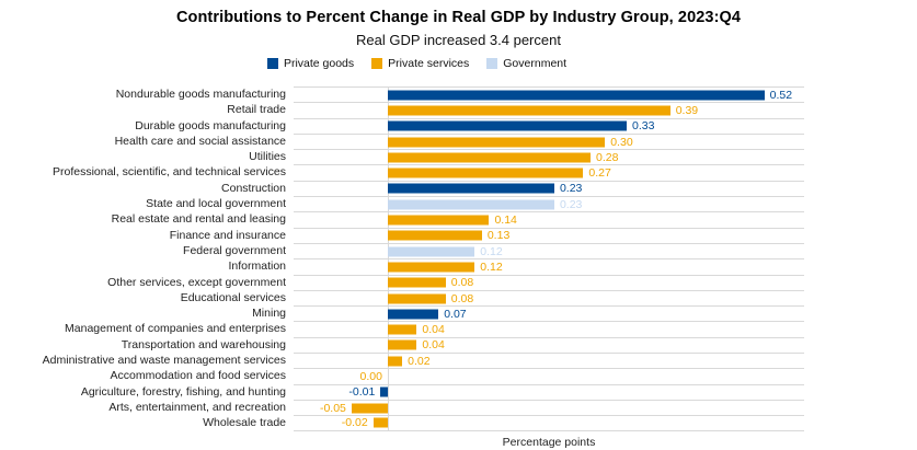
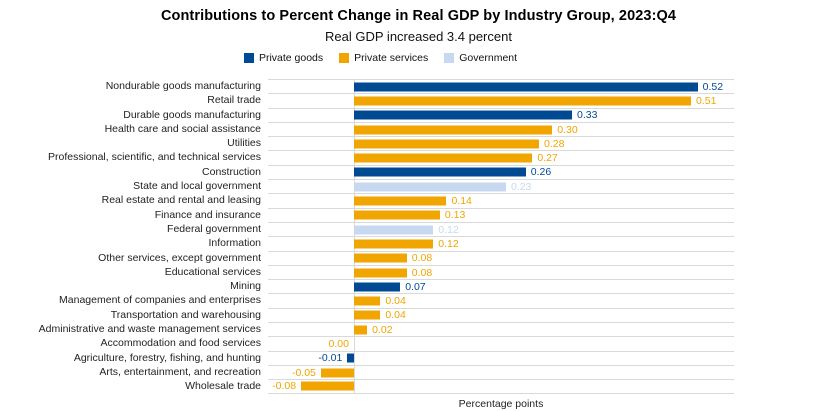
Retail trade: 0.39 -> 0.51
Construction: 0.23 -> 0.26
Wholesale trade: -0.02 -> -0.08
